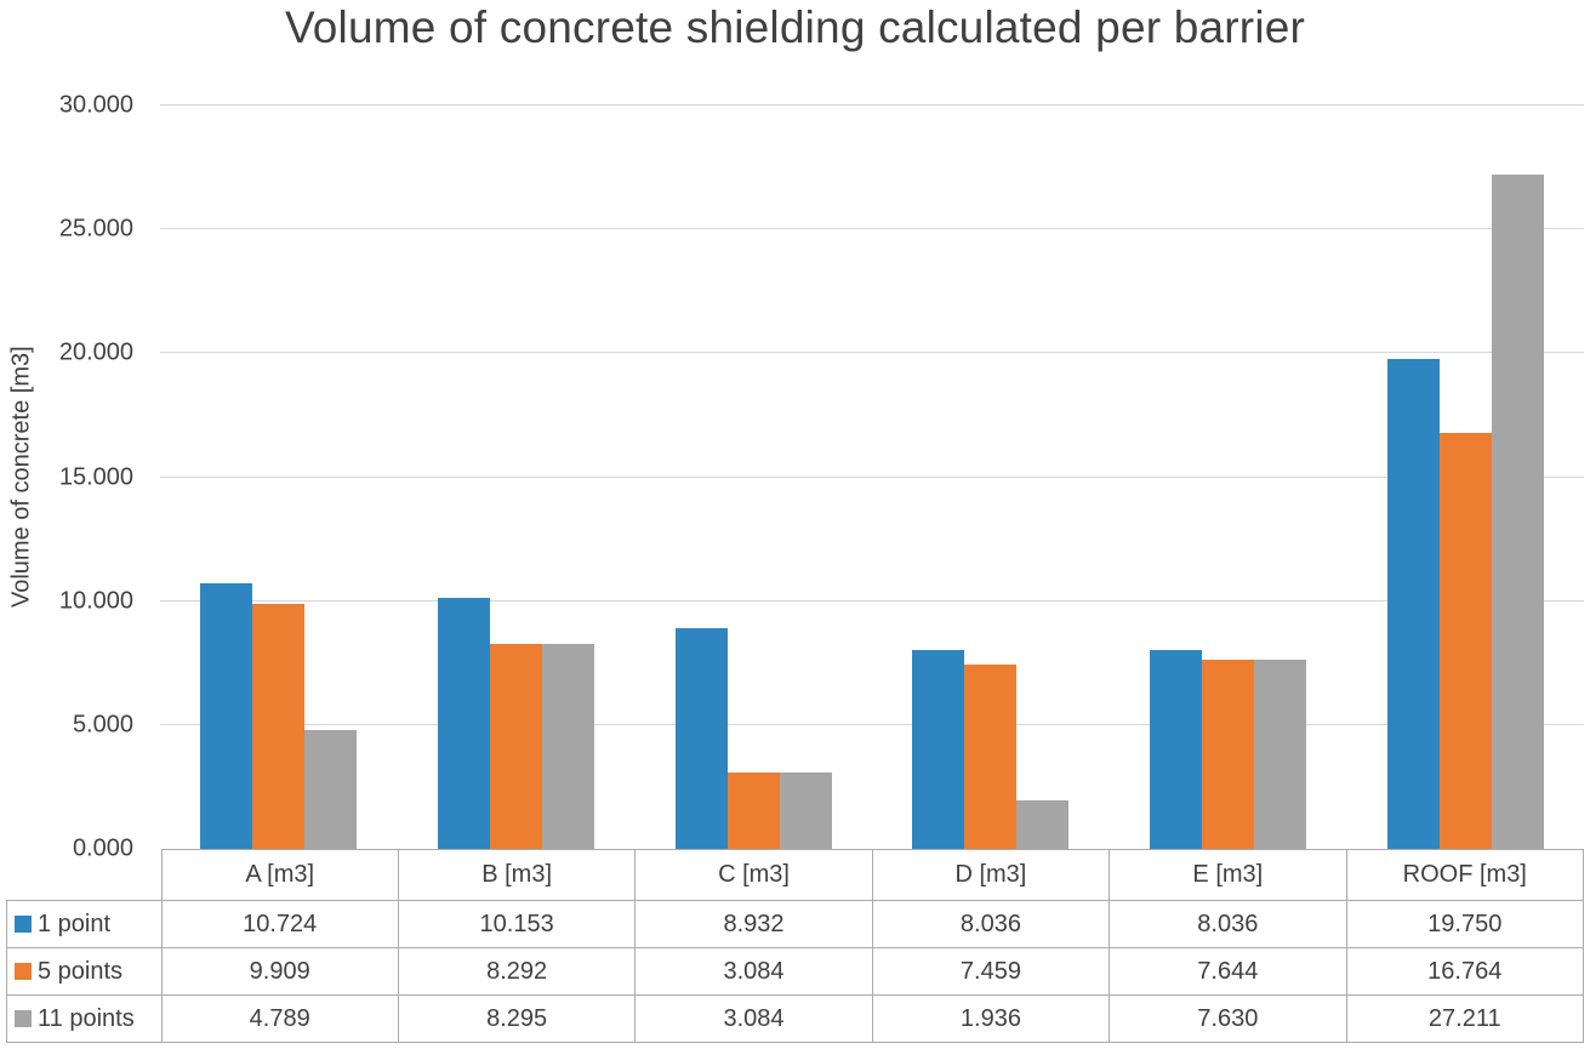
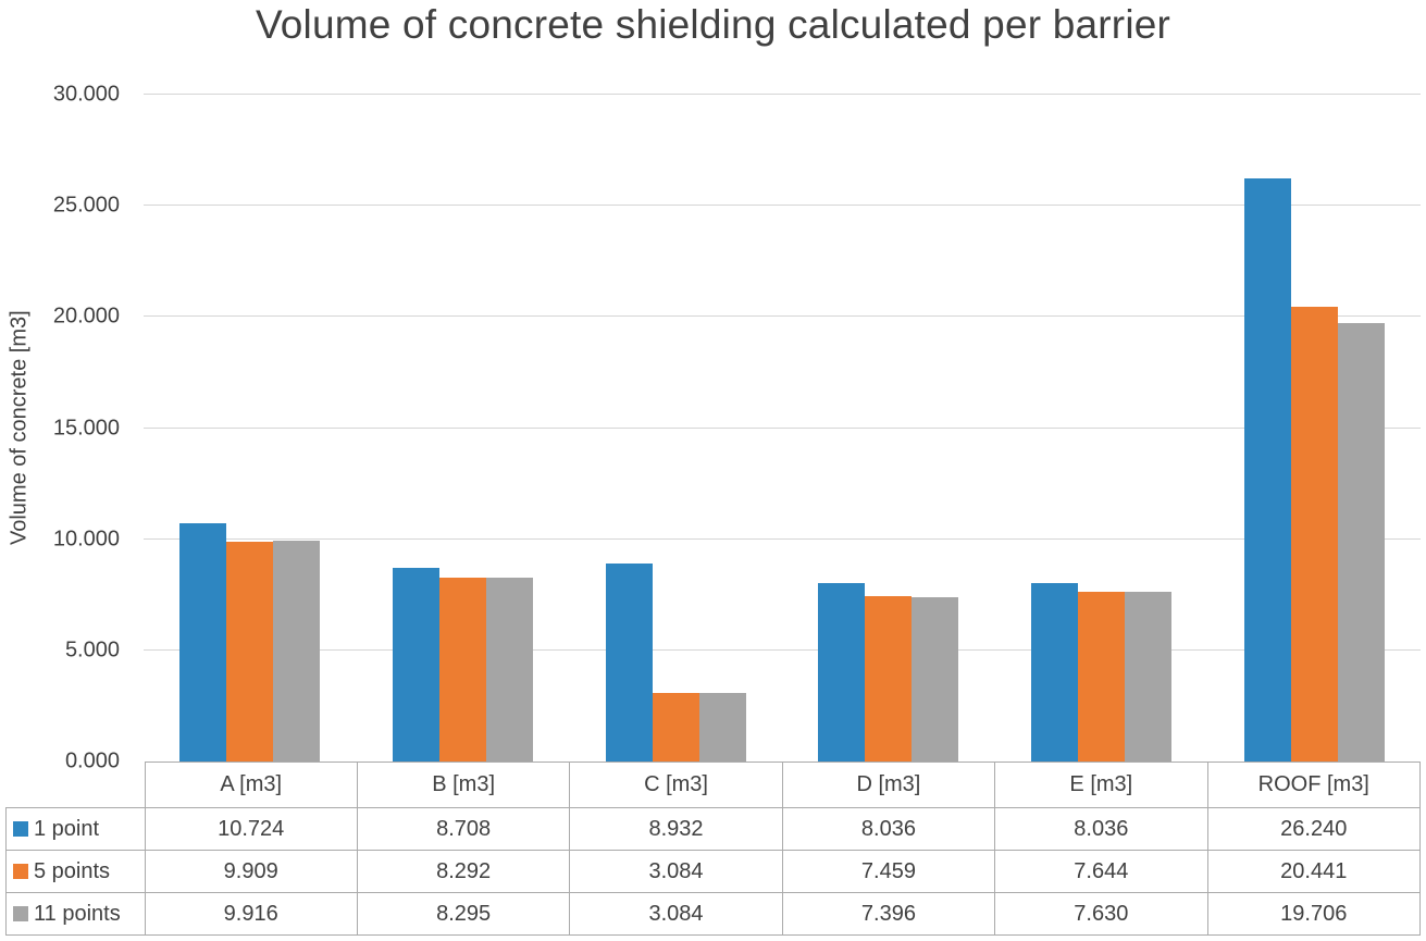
11 points/A [m3]: 4.789 -> 9.916
1 point/B [m3]: 10.153 -> 8.708
11 points/D [m3]: 1.936 -> 7.396
1 point/ROOF [m3]: 19.750 -> 26.240
5 points/ROOF [m3]: 16.764 -> 20.441
11 points/ROOF [m3]: 27.211 -> 19.706
